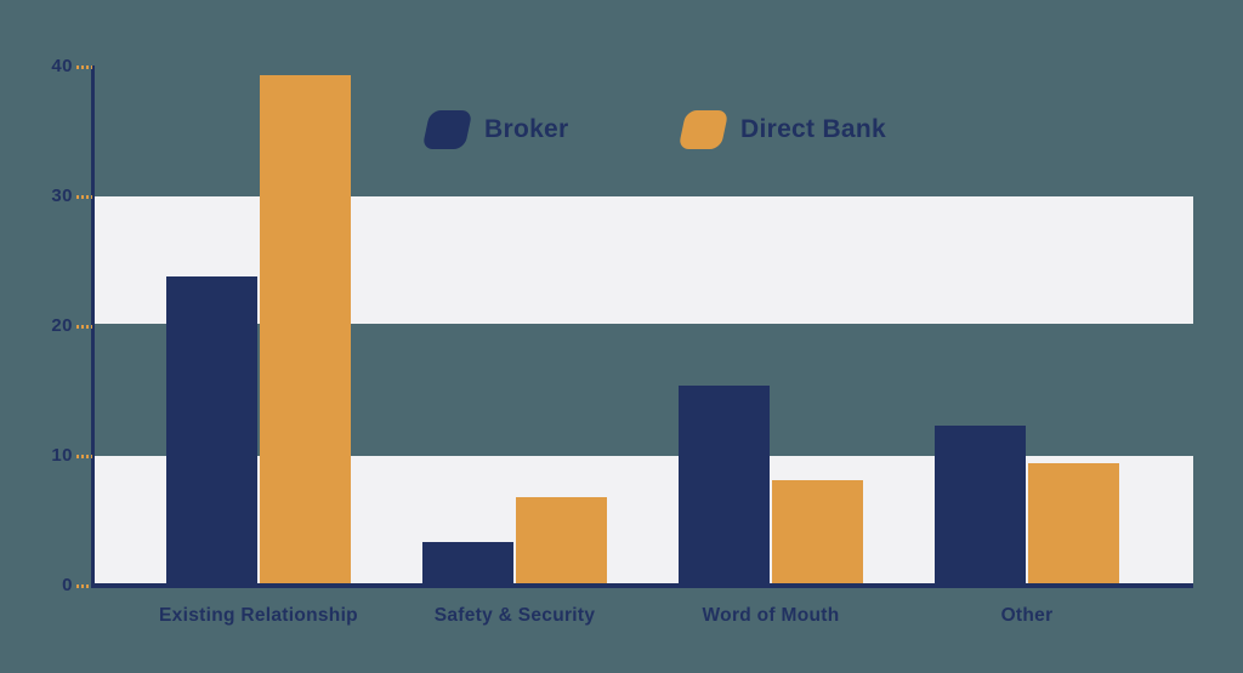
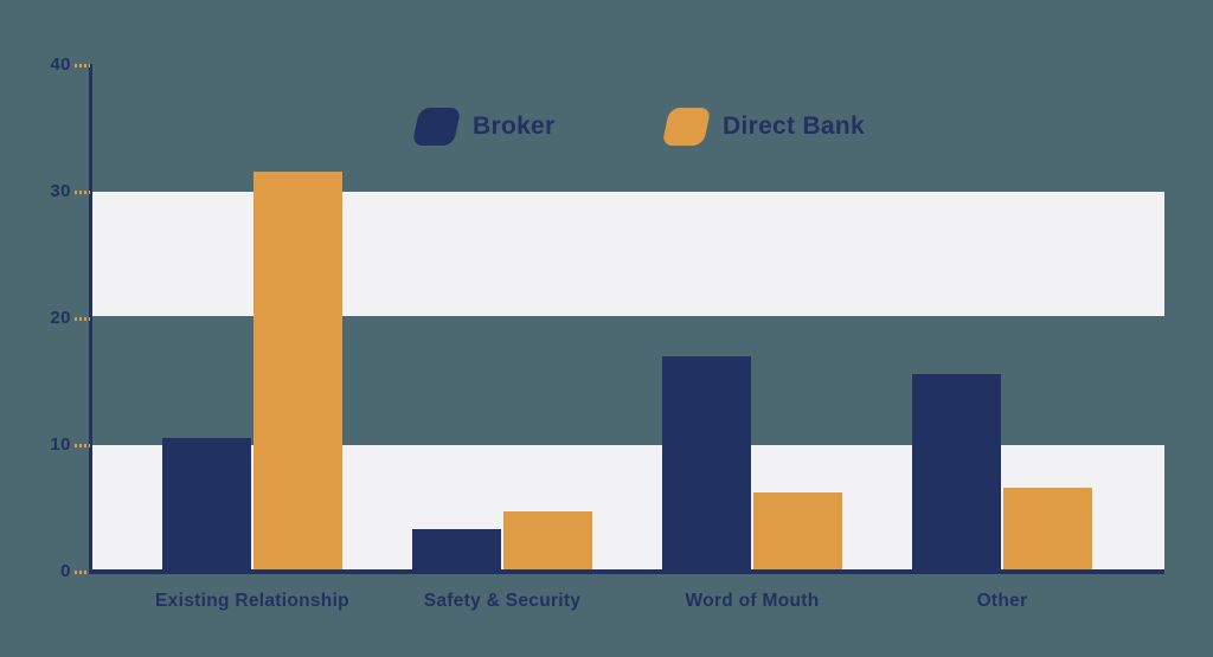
Broker/Existing Relationship: 23.8 -> 10.6
Direct Bank/Existing Relationship: 39.3 -> 31.6
Direct Bank/Safety & Security: 6.8 -> 4.8
Broker/Word of Mouth: 15.4 -> 17.0
Direct Bank/Word of Mouth: 8.1 -> 6.3
Broker/Other: 12.3 -> 15.6
Direct Bank/Other: 9.4 -> 6.6
